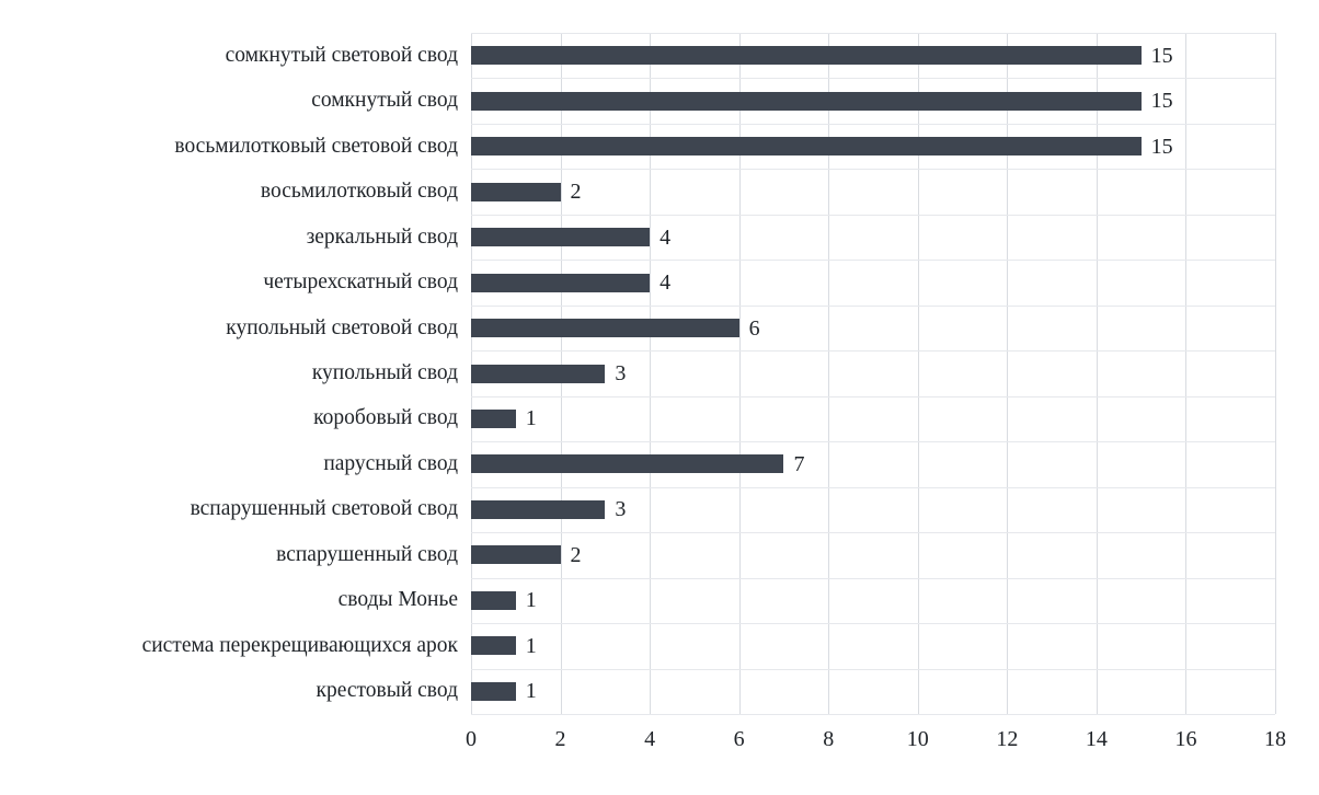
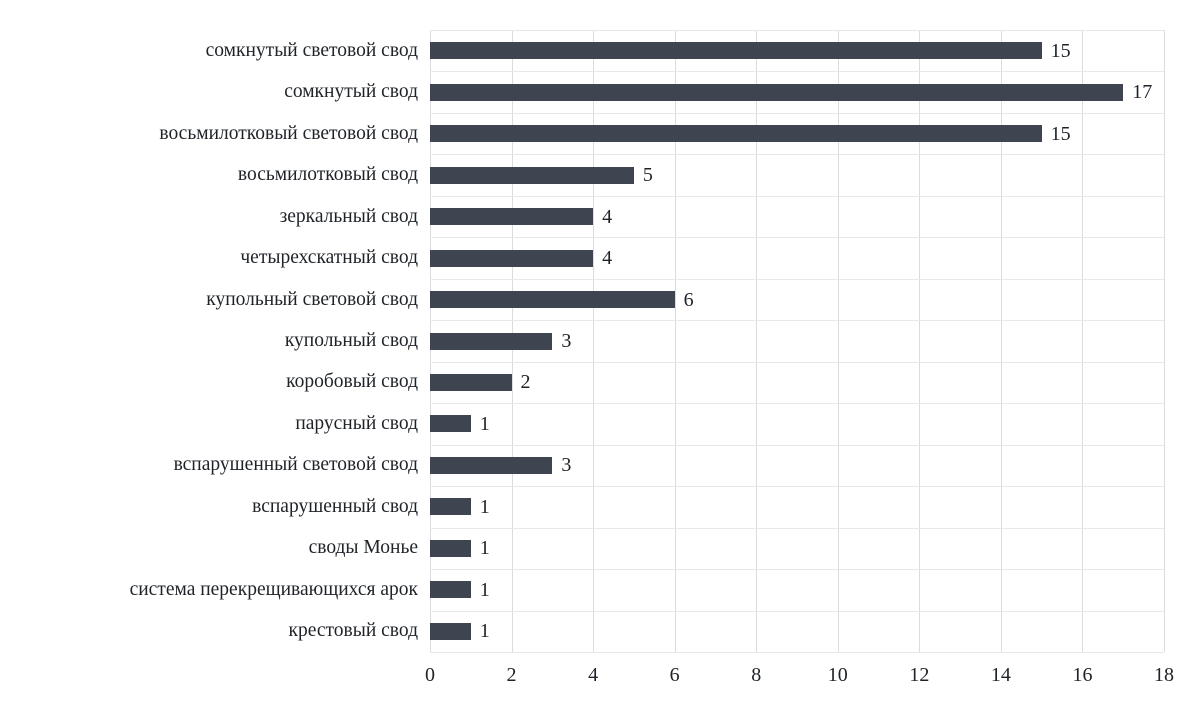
сомкнутый свод: 15 -> 17
восьмилотковый свод: 2 -> 5
коробовый свод: 1 -> 2
парусный свод: 7 -> 1
вспарушенный свод: 2 -> 1
